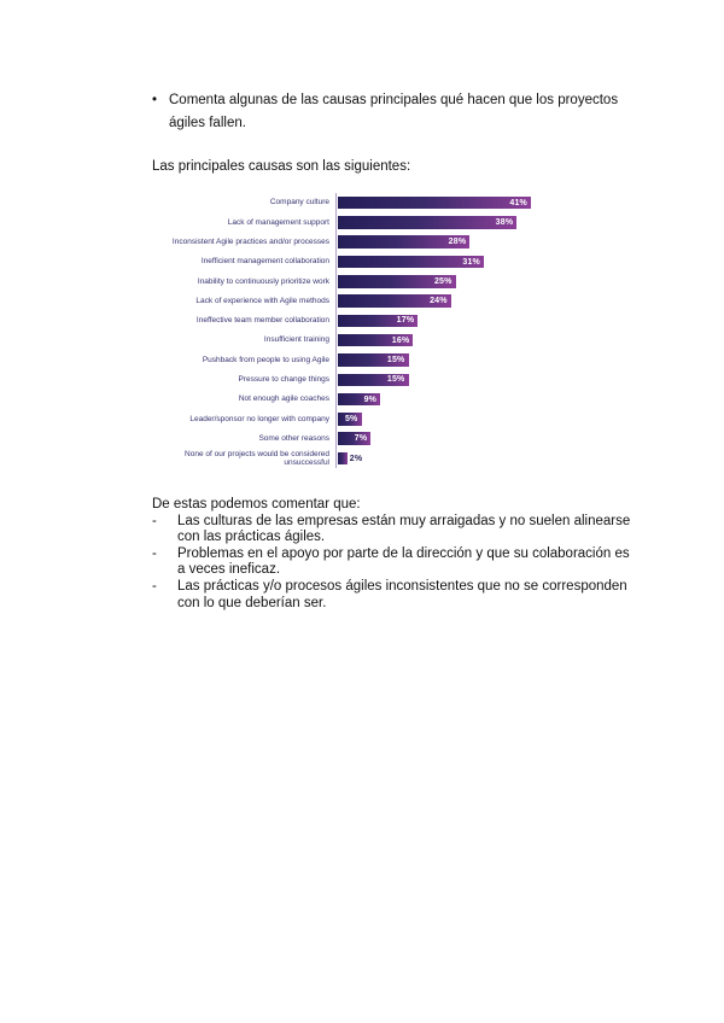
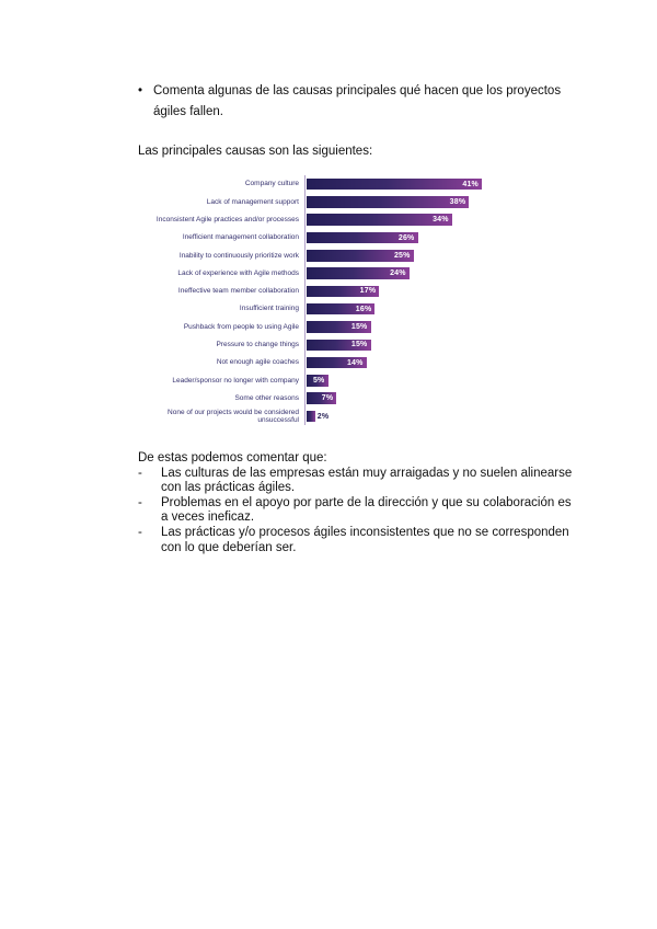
Inconsistent Agile practices and/or processes: 28% -> 34%
Inefficient management collaboration: 31% -> 26%
Not enough agile coaches: 9% -> 14%
